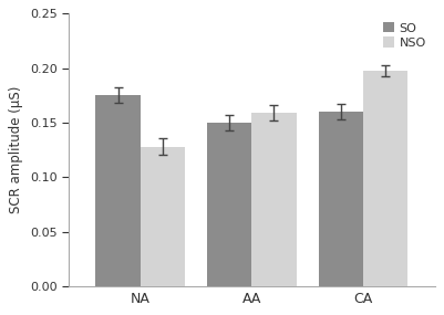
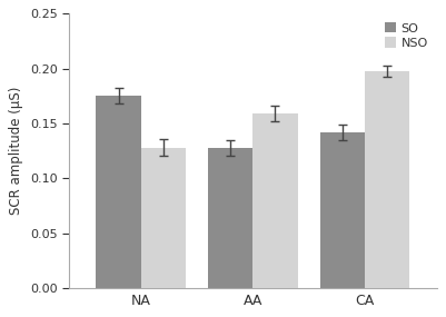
SO/AA: 0.150 -> 0.128
SO/CA: 0.160 -> 0.142
